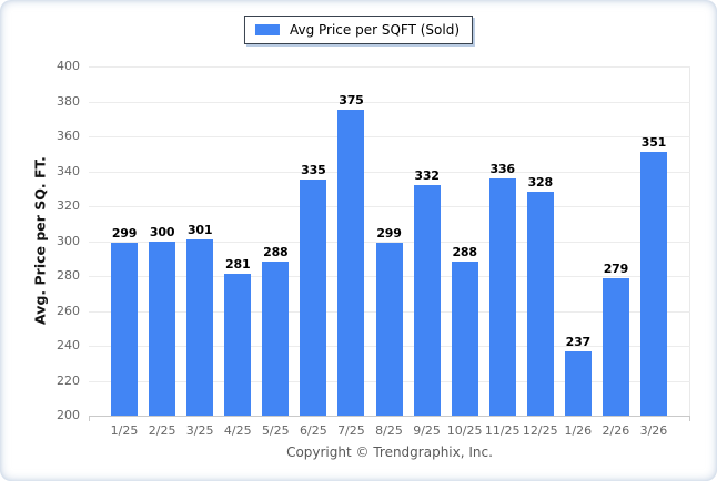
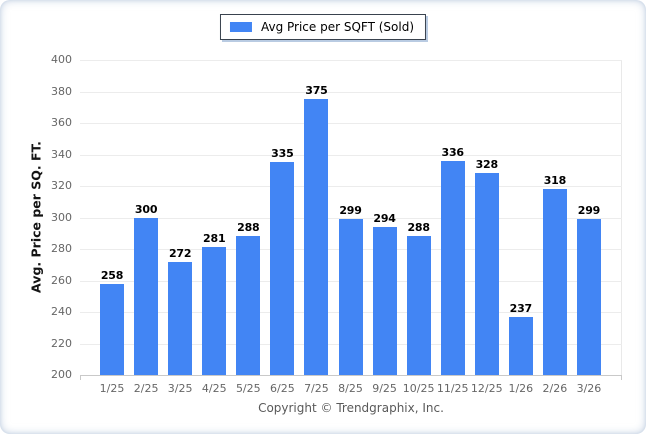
1/25: 299 -> 258
3/25: 301 -> 272
9/25: 332 -> 294
2/26: 279 -> 318
3/26: 351 -> 299
